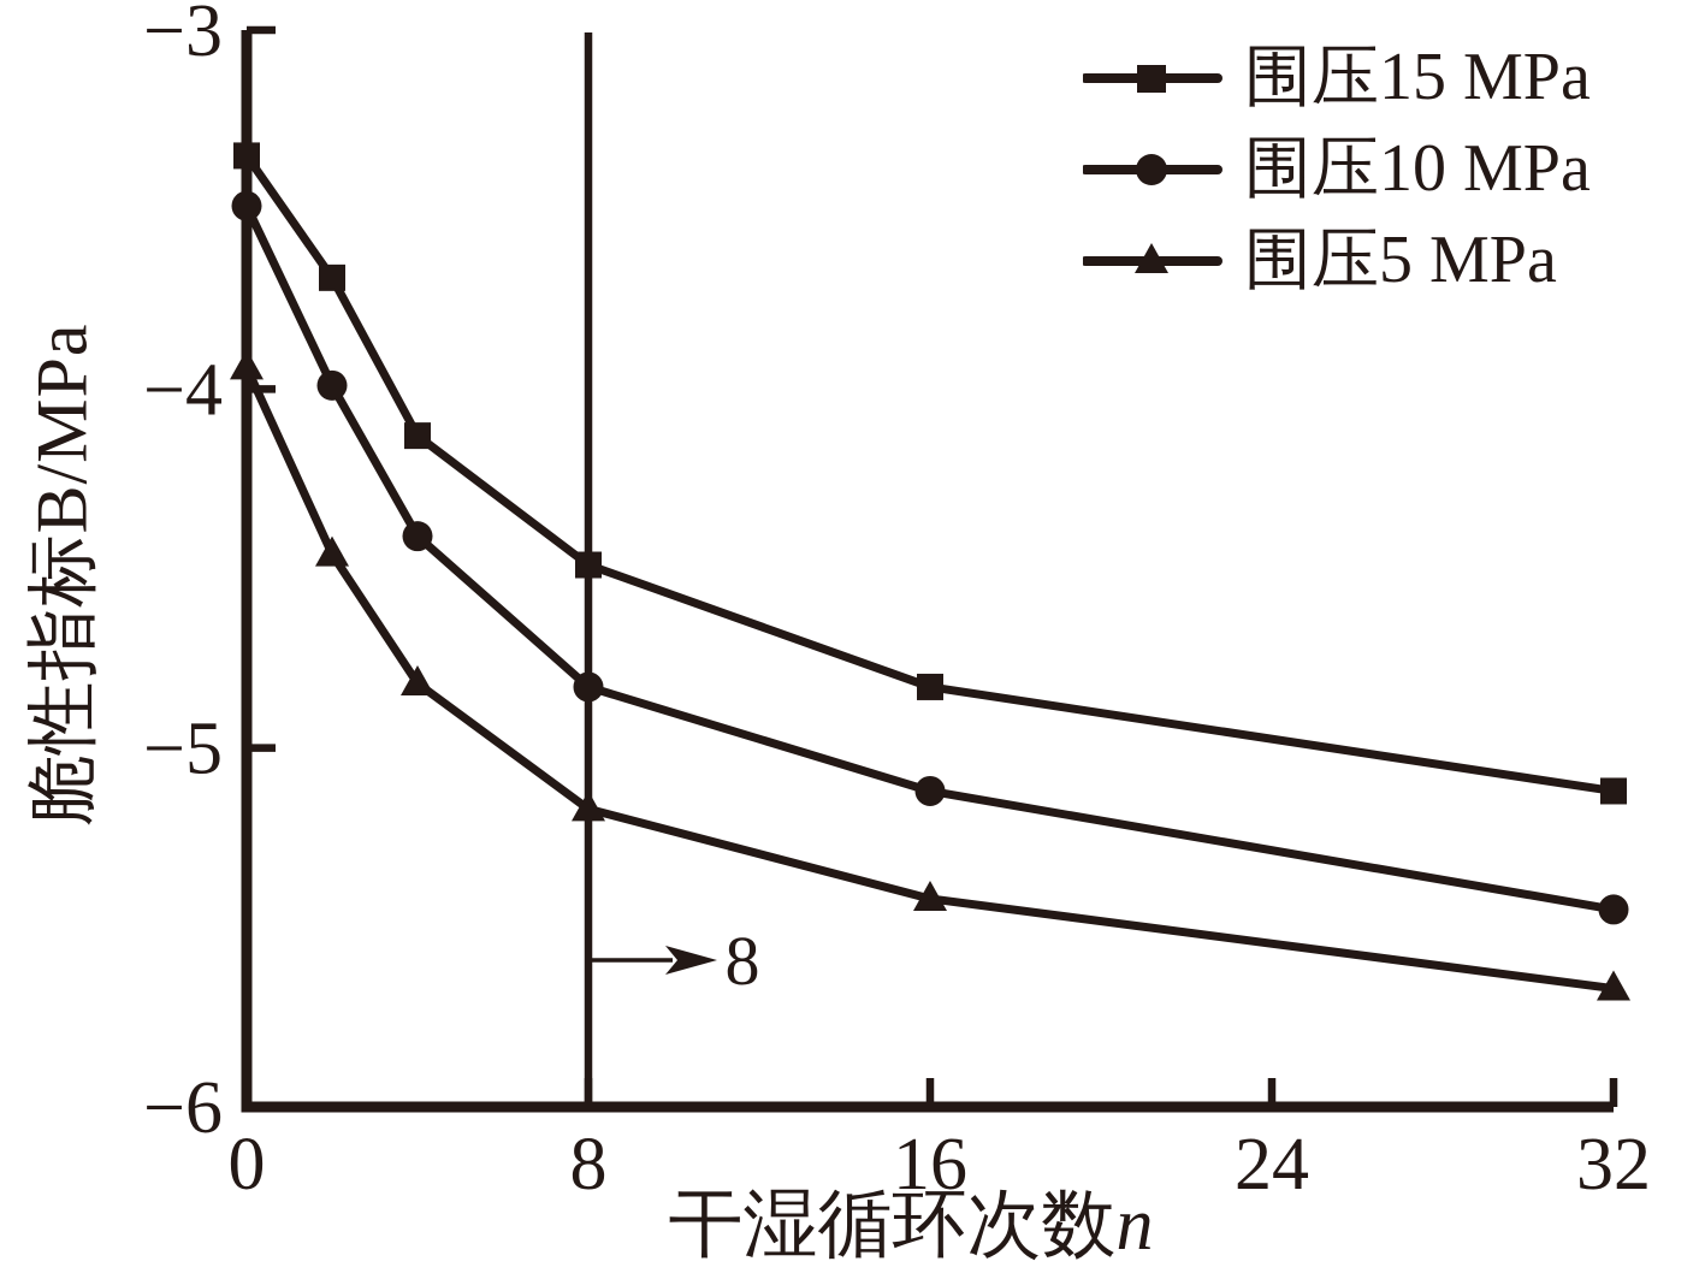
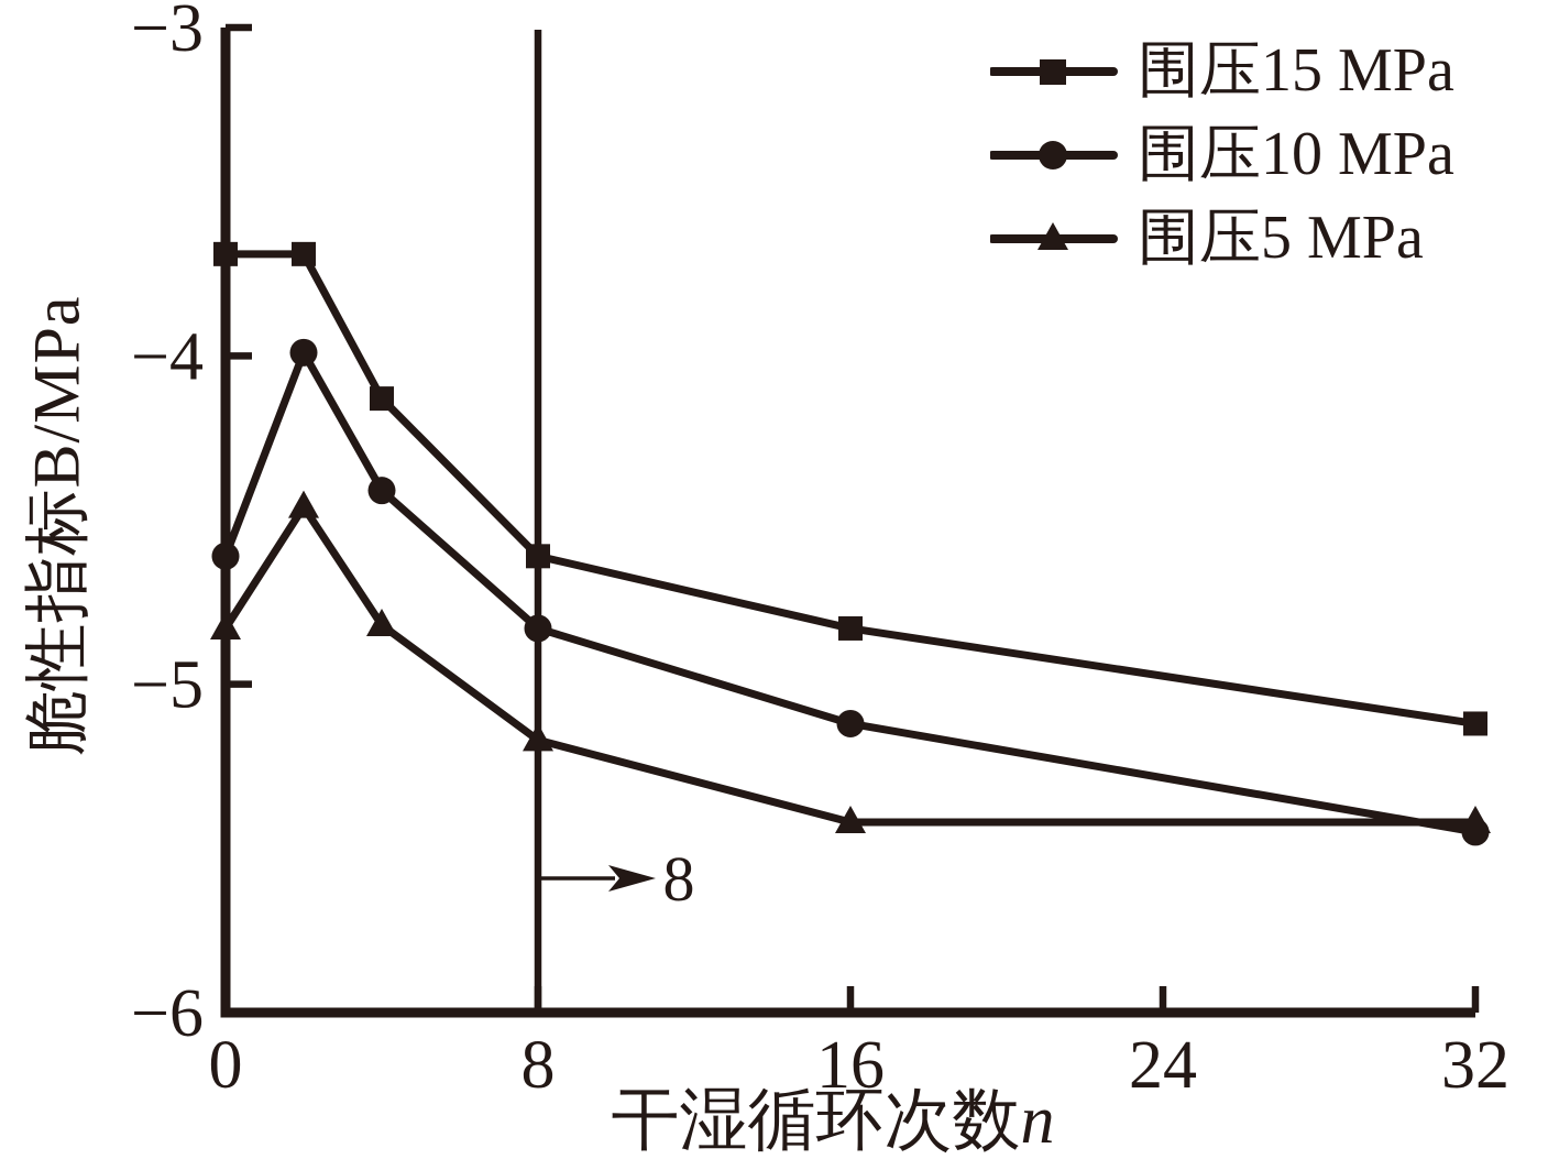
围压15 MPa/0: -3.35 -> -3.69
围压10 MPa/0: -3.49 -> -4.61
围压5 MPa/0: -3.94 -> -4.83
围压15 MPa/8: -4.49 -> -4.61
围压5 MPa/32: -5.67 -> -5.42
